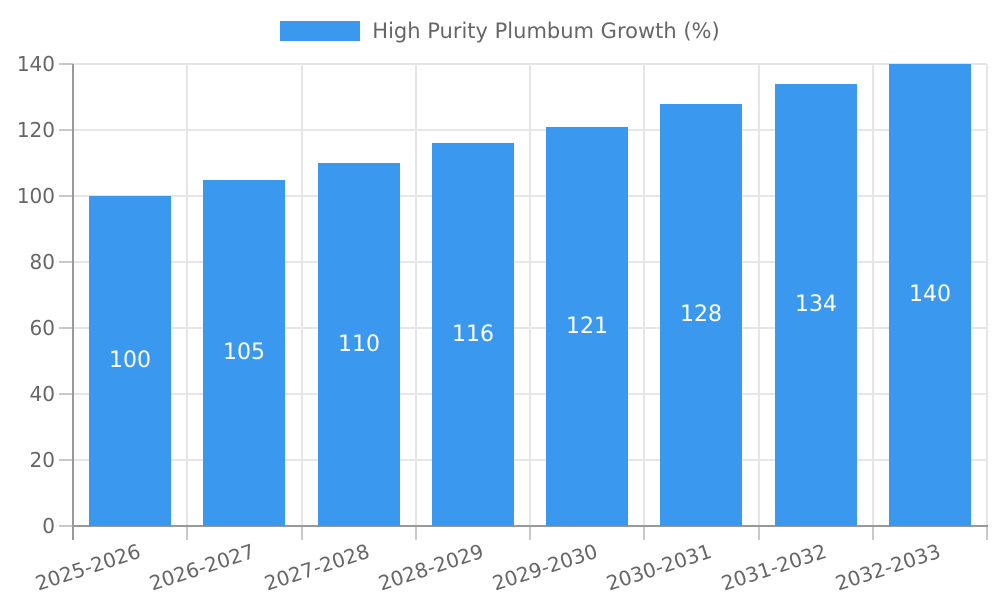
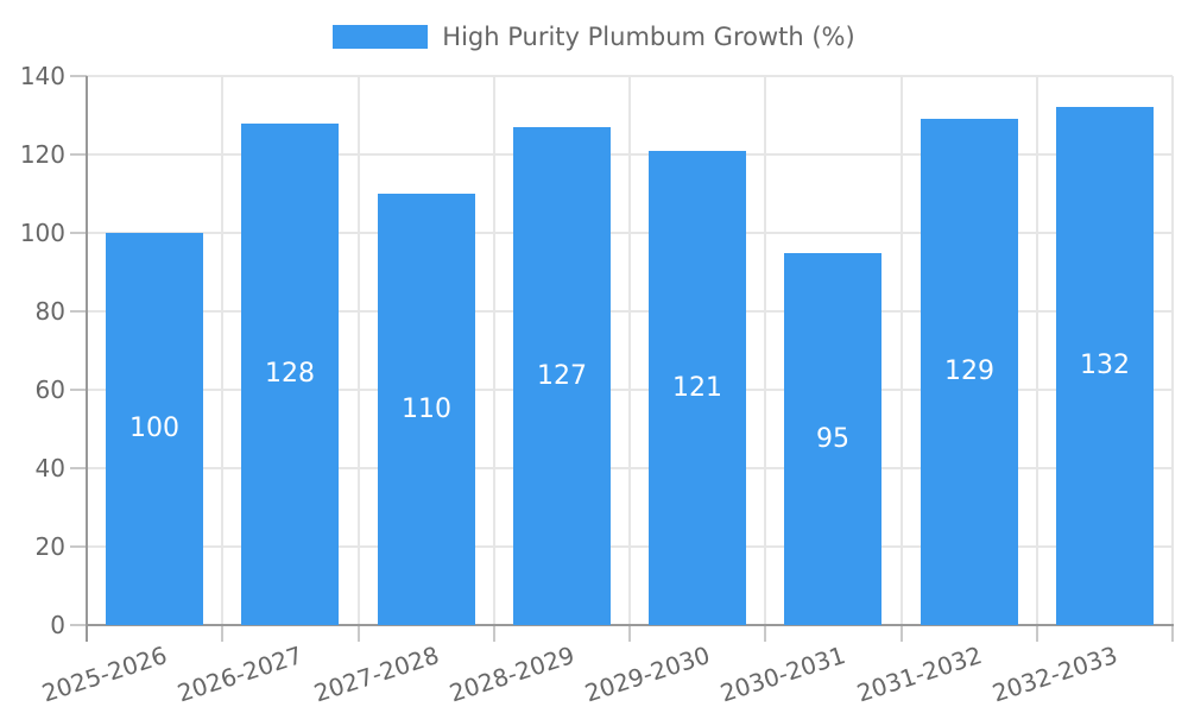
2026-2027: 105 -> 128
2028-2029: 116 -> 127
2030-2031: 128 -> 95
2031-2032: 134 -> 129
2032-2033: 140 -> 132
